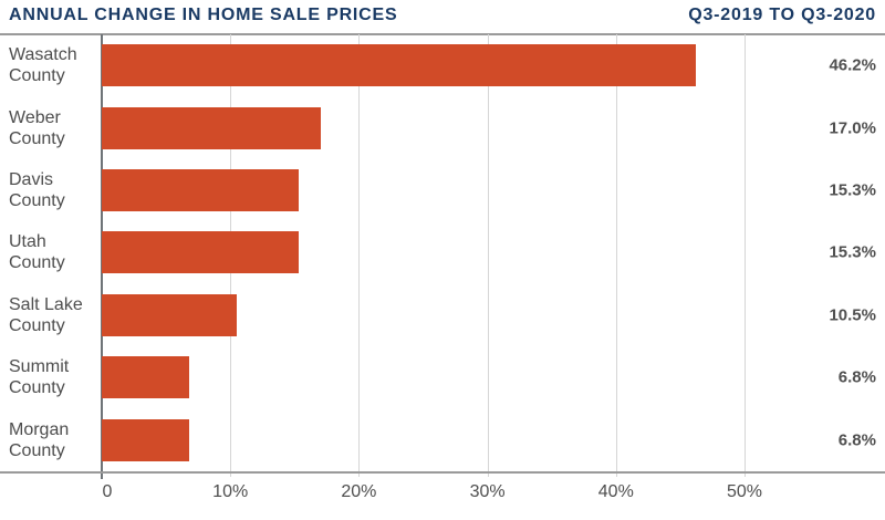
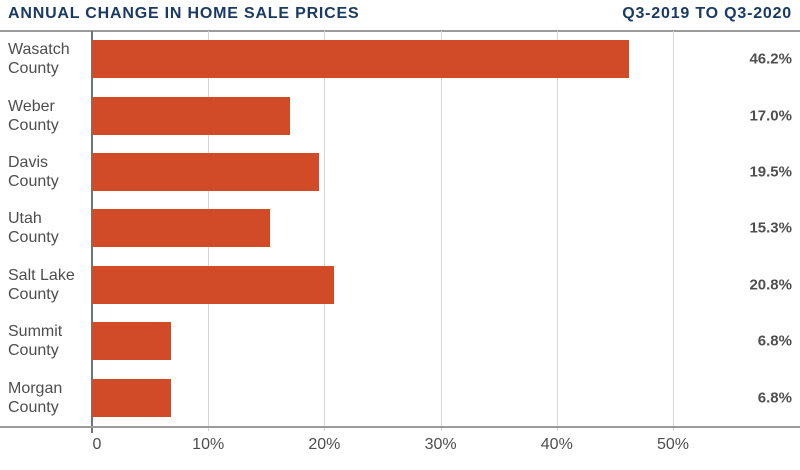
Davis County: 15.3% -> 19.5%
Salt Lake County: 10.5% -> 20.8%
